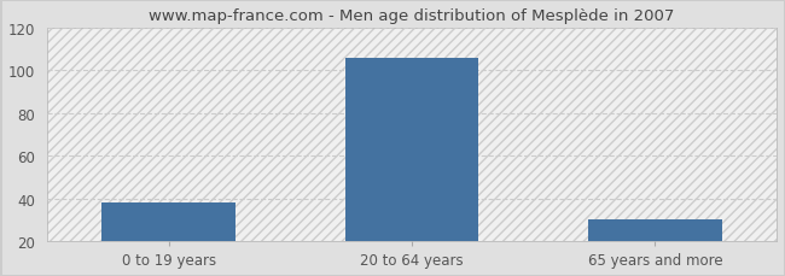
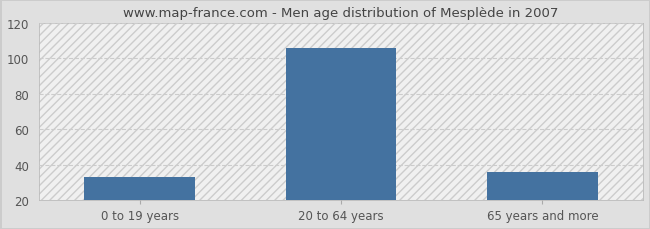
0 to 19 years: 38 -> 33
65 years and more: 30 -> 36
